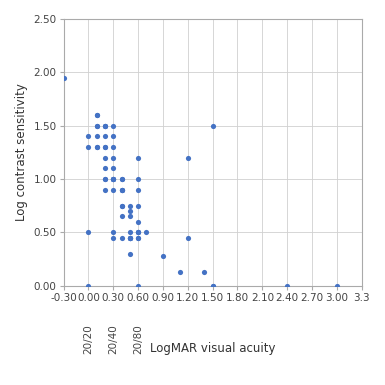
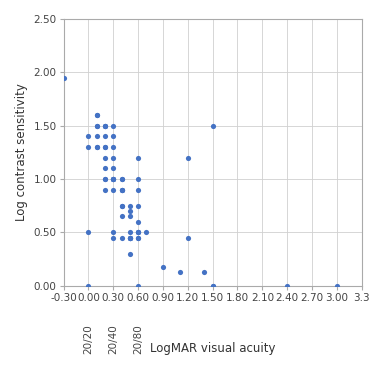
0.90: 0.28 -> 0.18
